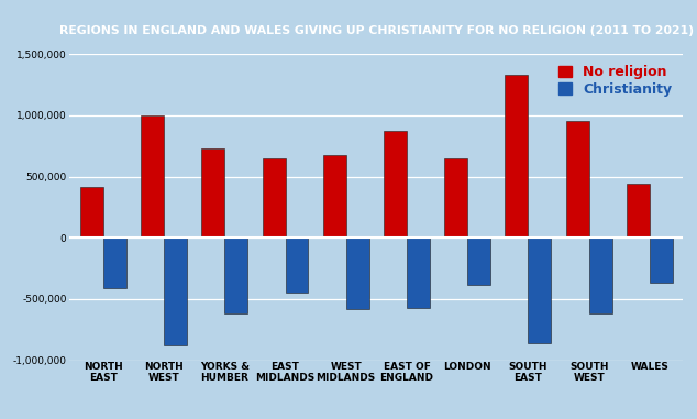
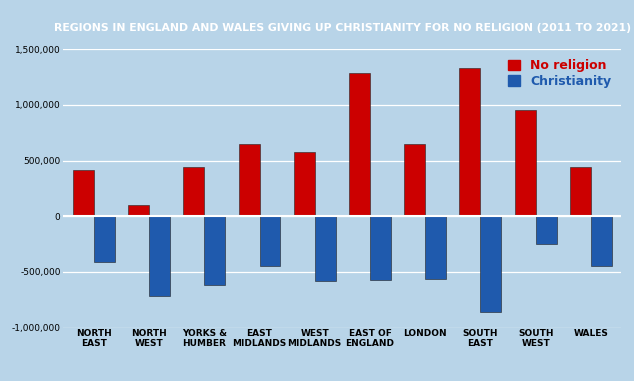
No religion/NORTH WEST: 1,000,000 -> 100,000
Christianity/NORTH WEST: -880,000 -> -720,000
No religion/YORKS & HUMBER: 730,000 -> 440,000
No religion/WEST MIDLANDS: 680,000 -> 580,000
No religion/EAST OF ENGLAND: 870,000 -> 1,290,000
Christianity/LONDON: -380,000 -> -560,000
Christianity/SOUTH WEST: -620,000 -> -250,000
Christianity/WALES: -370,000 -> -450,000
